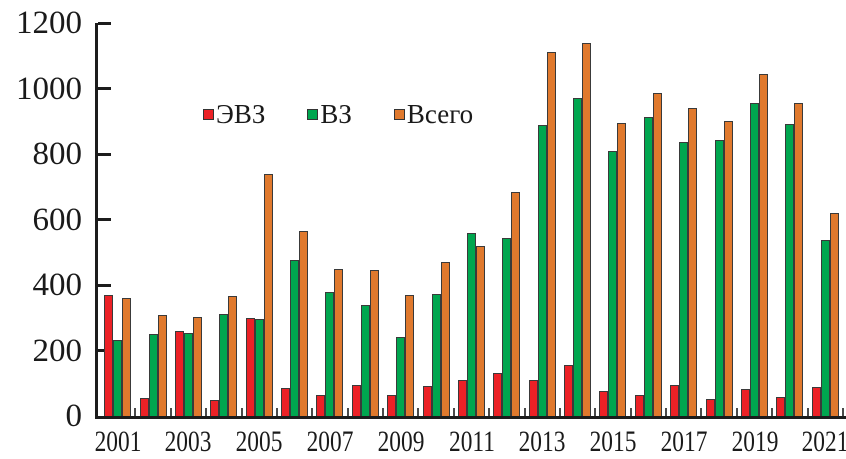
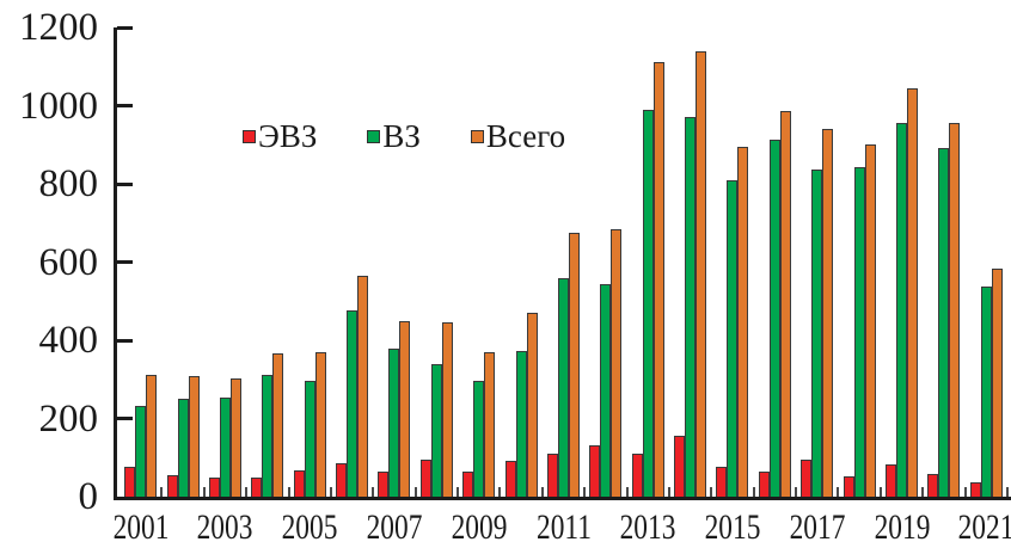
ЭВЗ/2001: 370 -> 80
Всего/2001: 360 -> 310
ЭВЗ/2003: 260 -> 50
ЭВЗ/2005: 300 -> 70
Всего/2005: 740 -> 370
ВЗ/2009: 240 -> 300
Всего/2011: 520 -> 680
ВЗ/2013: 890 -> 990
ЭВЗ/2021: 90 -> 40
Всего/2021: 620 -> 580
